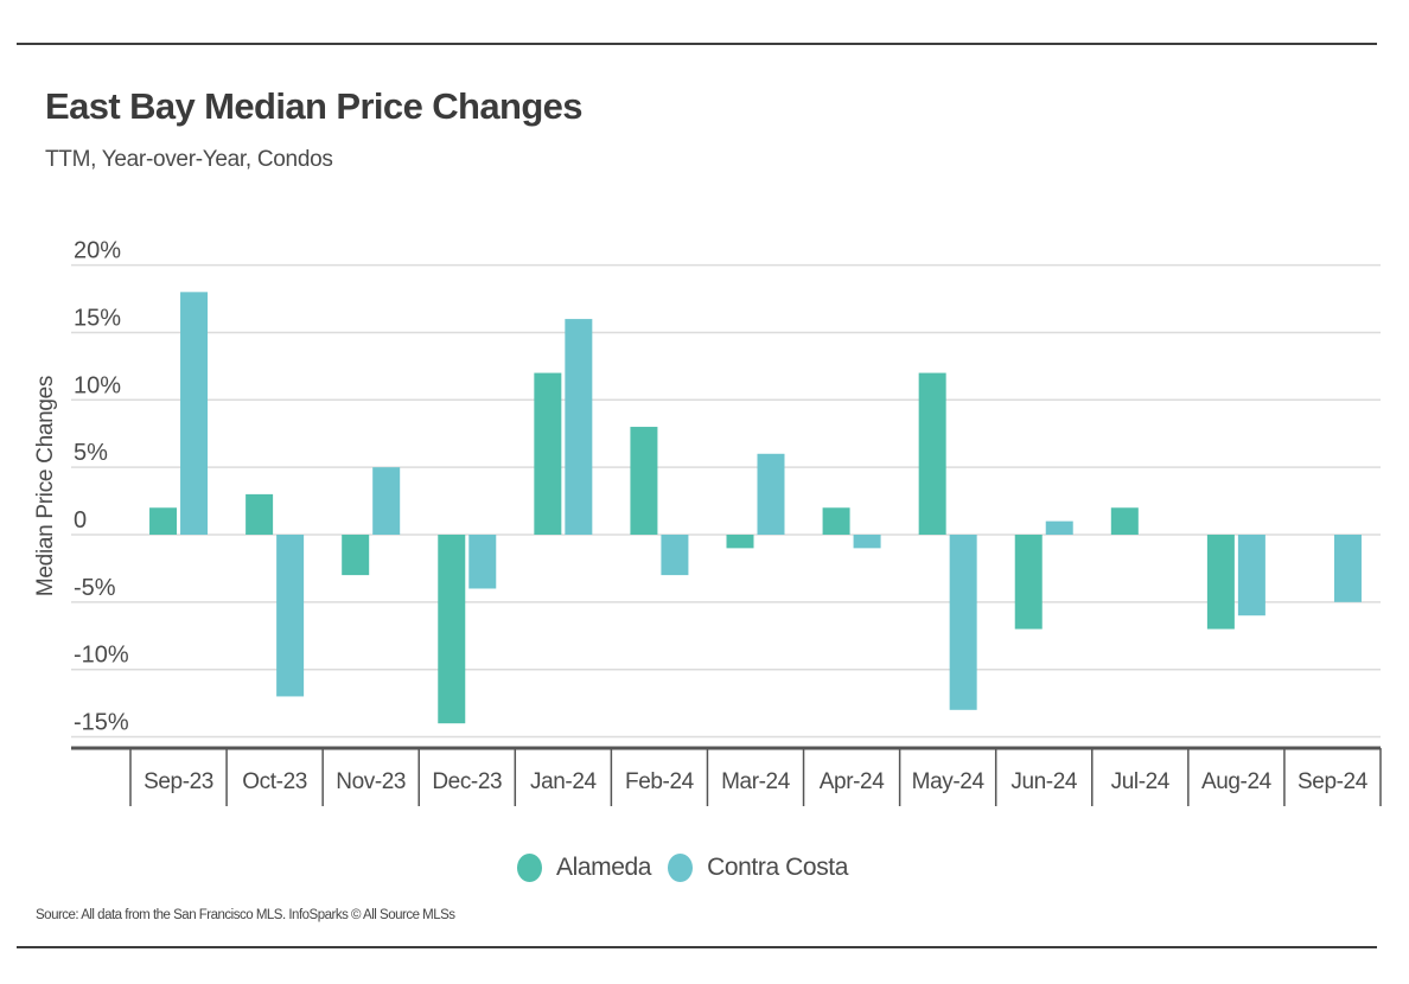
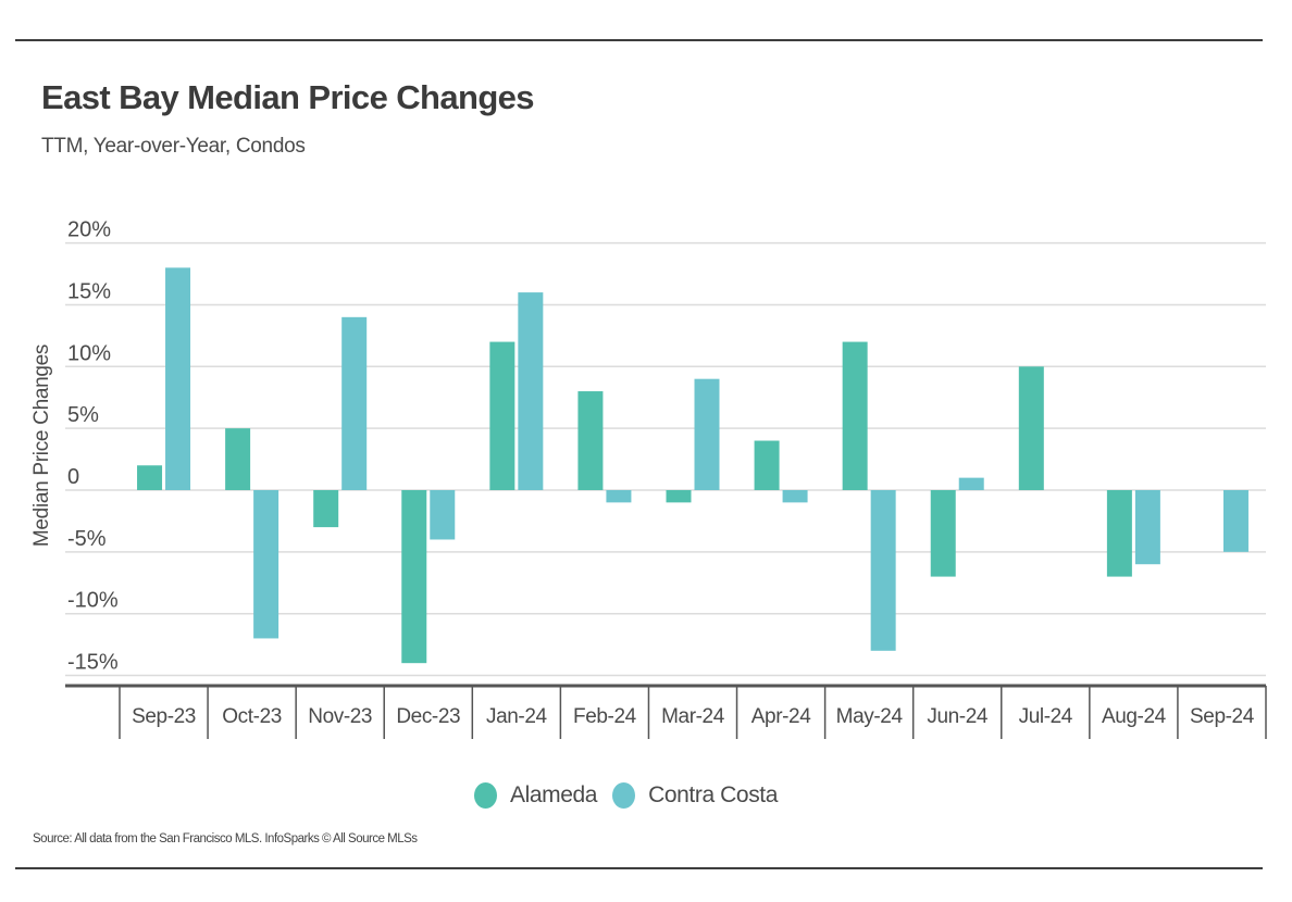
Alameda/Oct-23: 3% -> 5%
Contra Costa/Nov-23: 5% -> 14%
Contra Costa/Feb-24: -3% -> -1%
Contra Costa/Mar-24: 6% -> 9%
Alameda/Apr-24: 2% -> 4%
Alameda/Jul-24: 2% -> 10%
